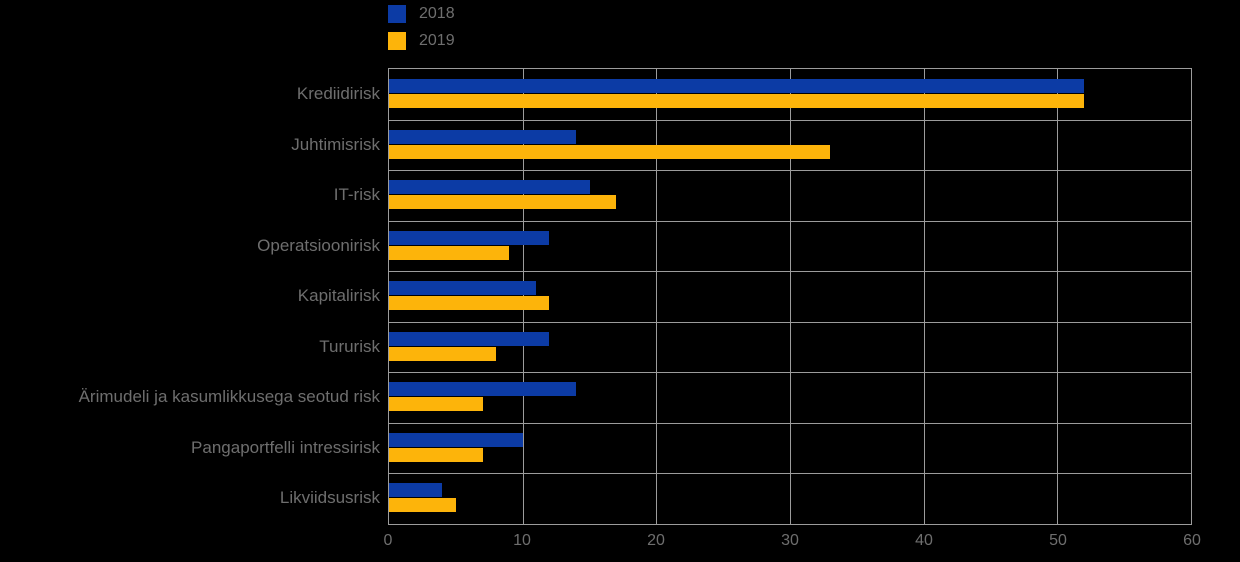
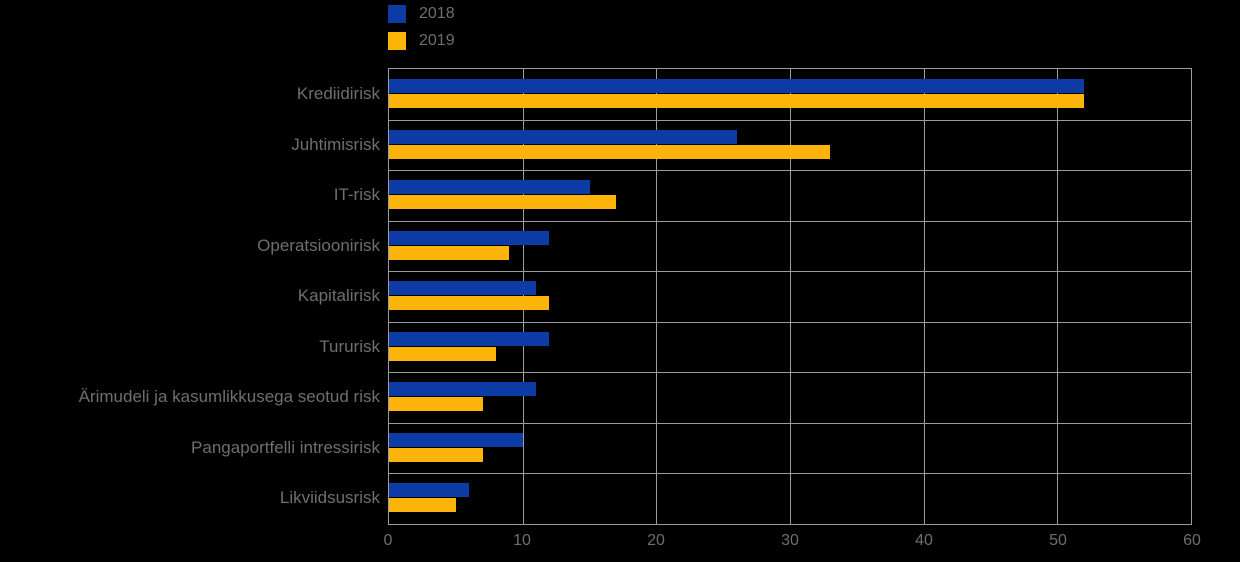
2018/Juhtimisrisk: 14 -> 26
2018/Ärimudeli ja kasumlikkusega seotud risk: 14 -> 11
2018/Likviidsusrisk: 4 -> 6
